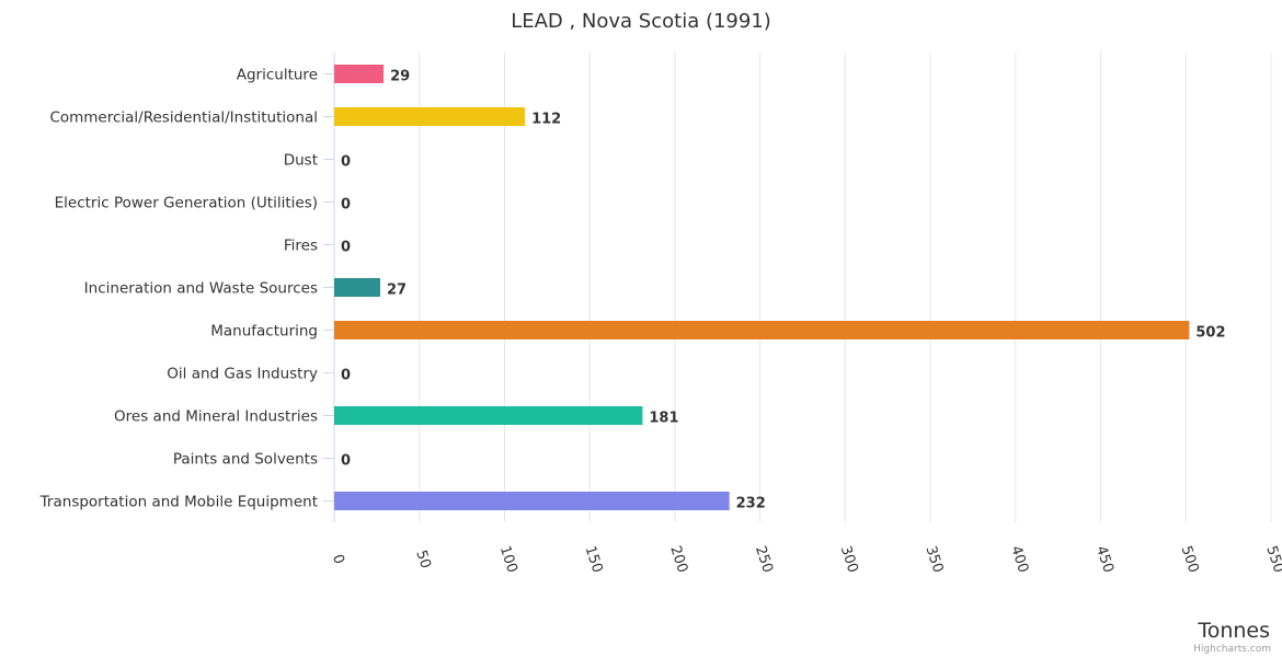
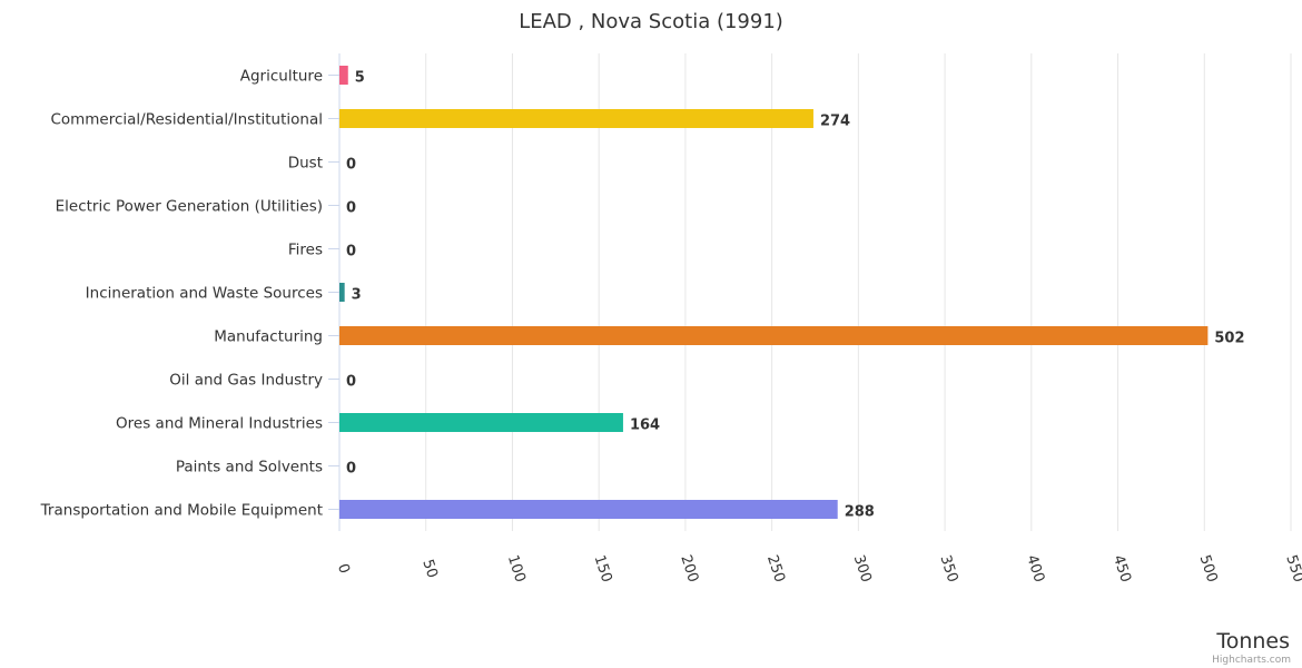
Agriculture: 29 -> 5
Commercial/Residential/Institutional: 112 -> 274
Incineration and Waste Sources: 27 -> 3
Ores and Mineral Industries: 181 -> 164
Transportation and Mobile Equipment: 232 -> 288
